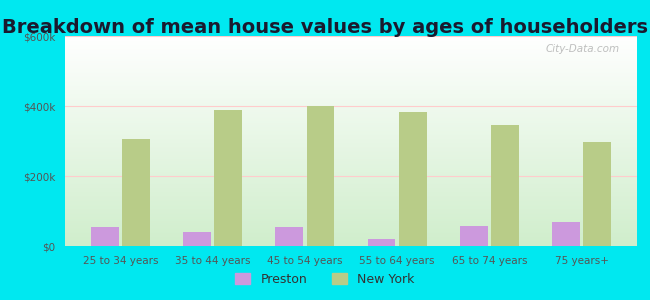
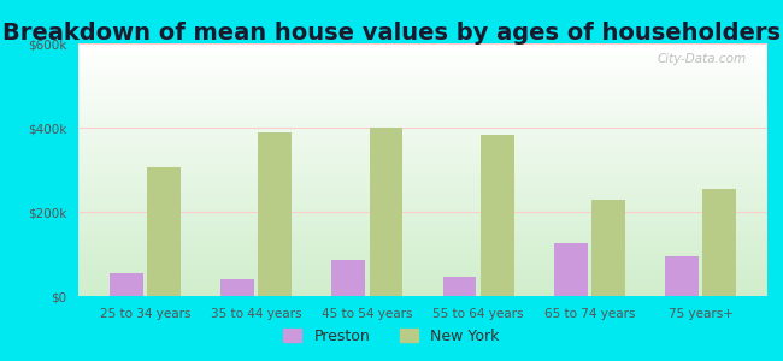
Preston/45 to 54 years: $55k -> $85k
Preston/55 to 64 years: $20k -> $45k
Preston/65 to 74 years: $58k -> $125k
New York/65 to 74 years: $345k -> $230k
Preston/75 years+: $68k -> $95k
New York/75 years+: $298k -> $255k
